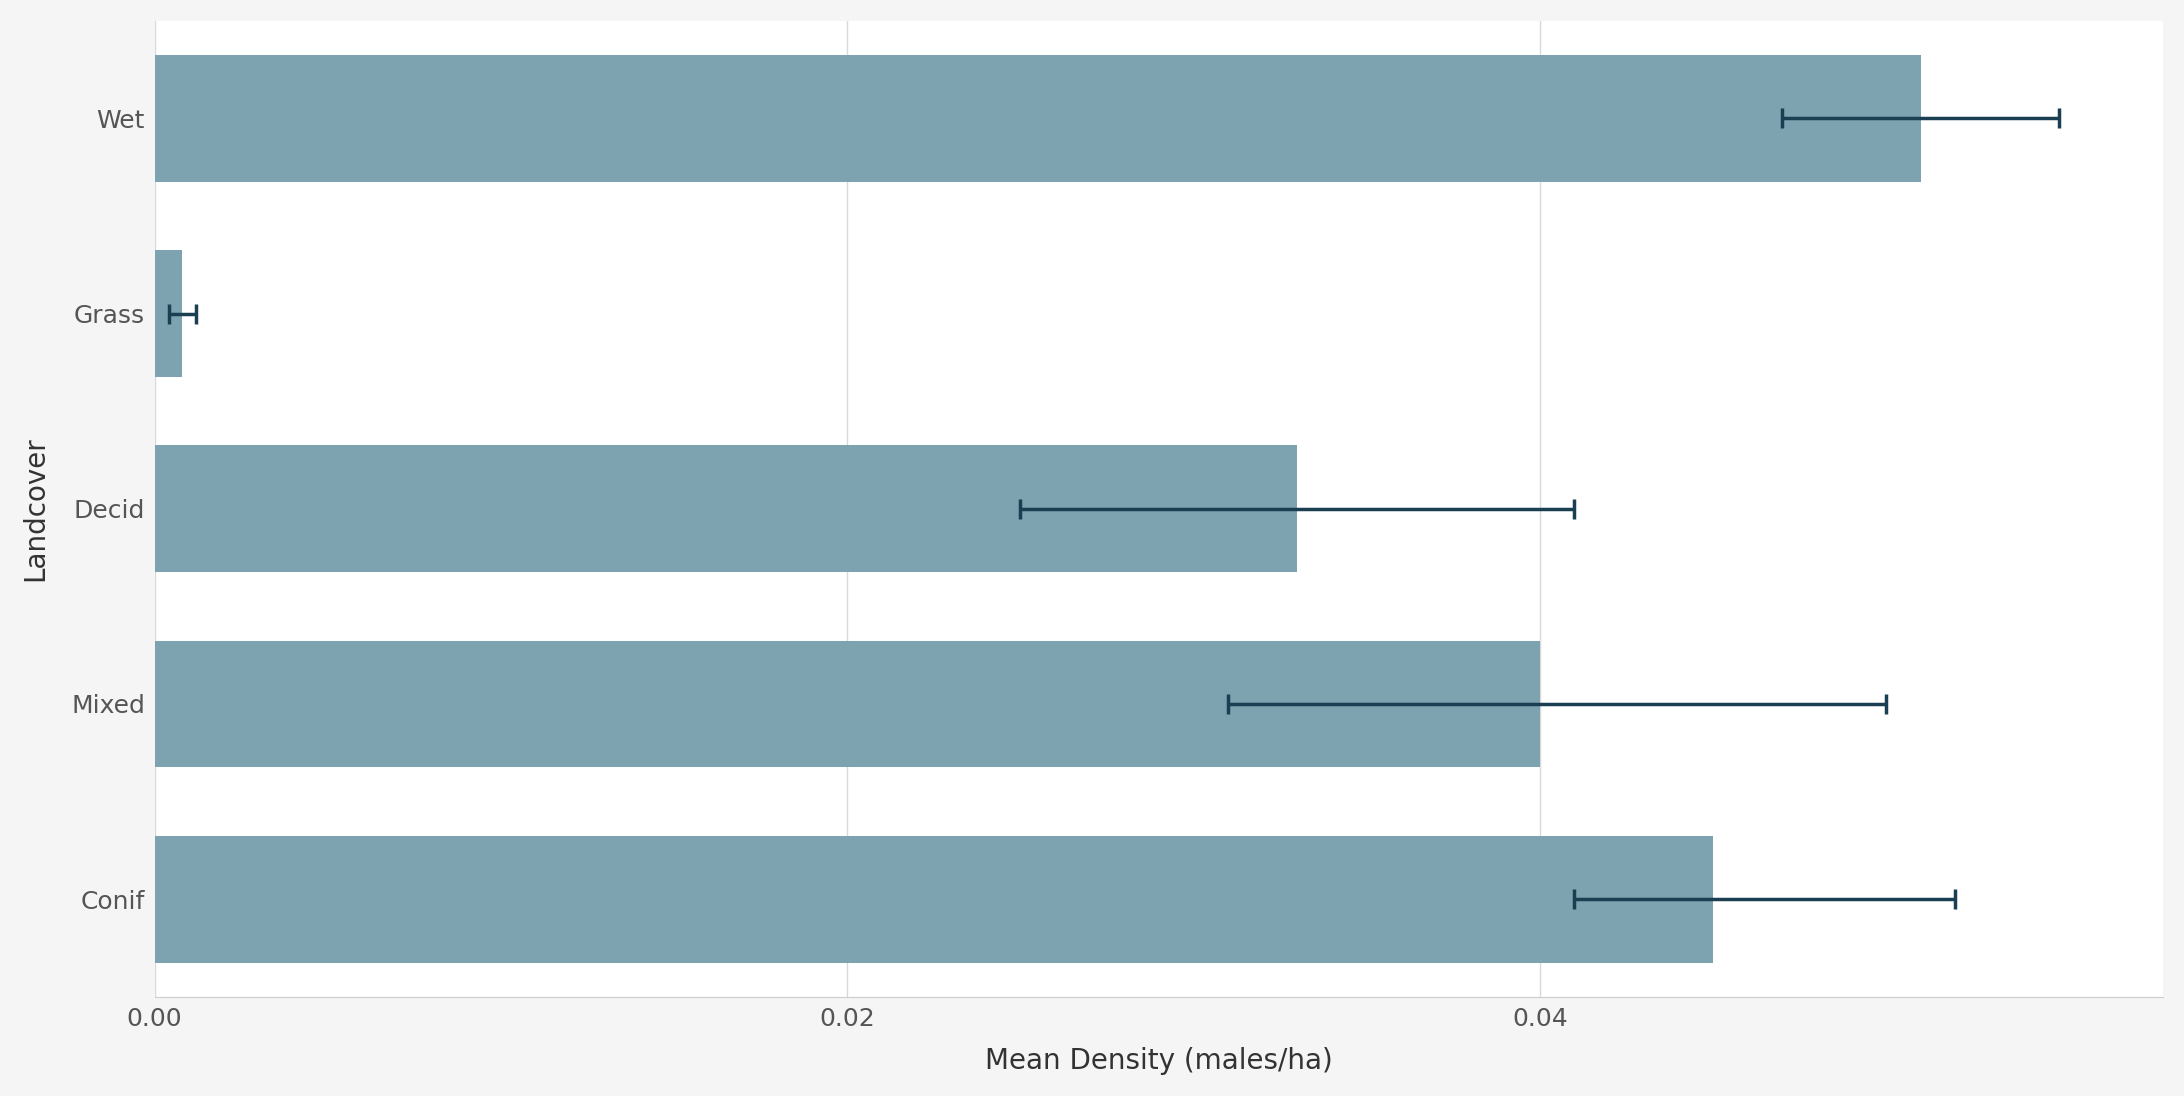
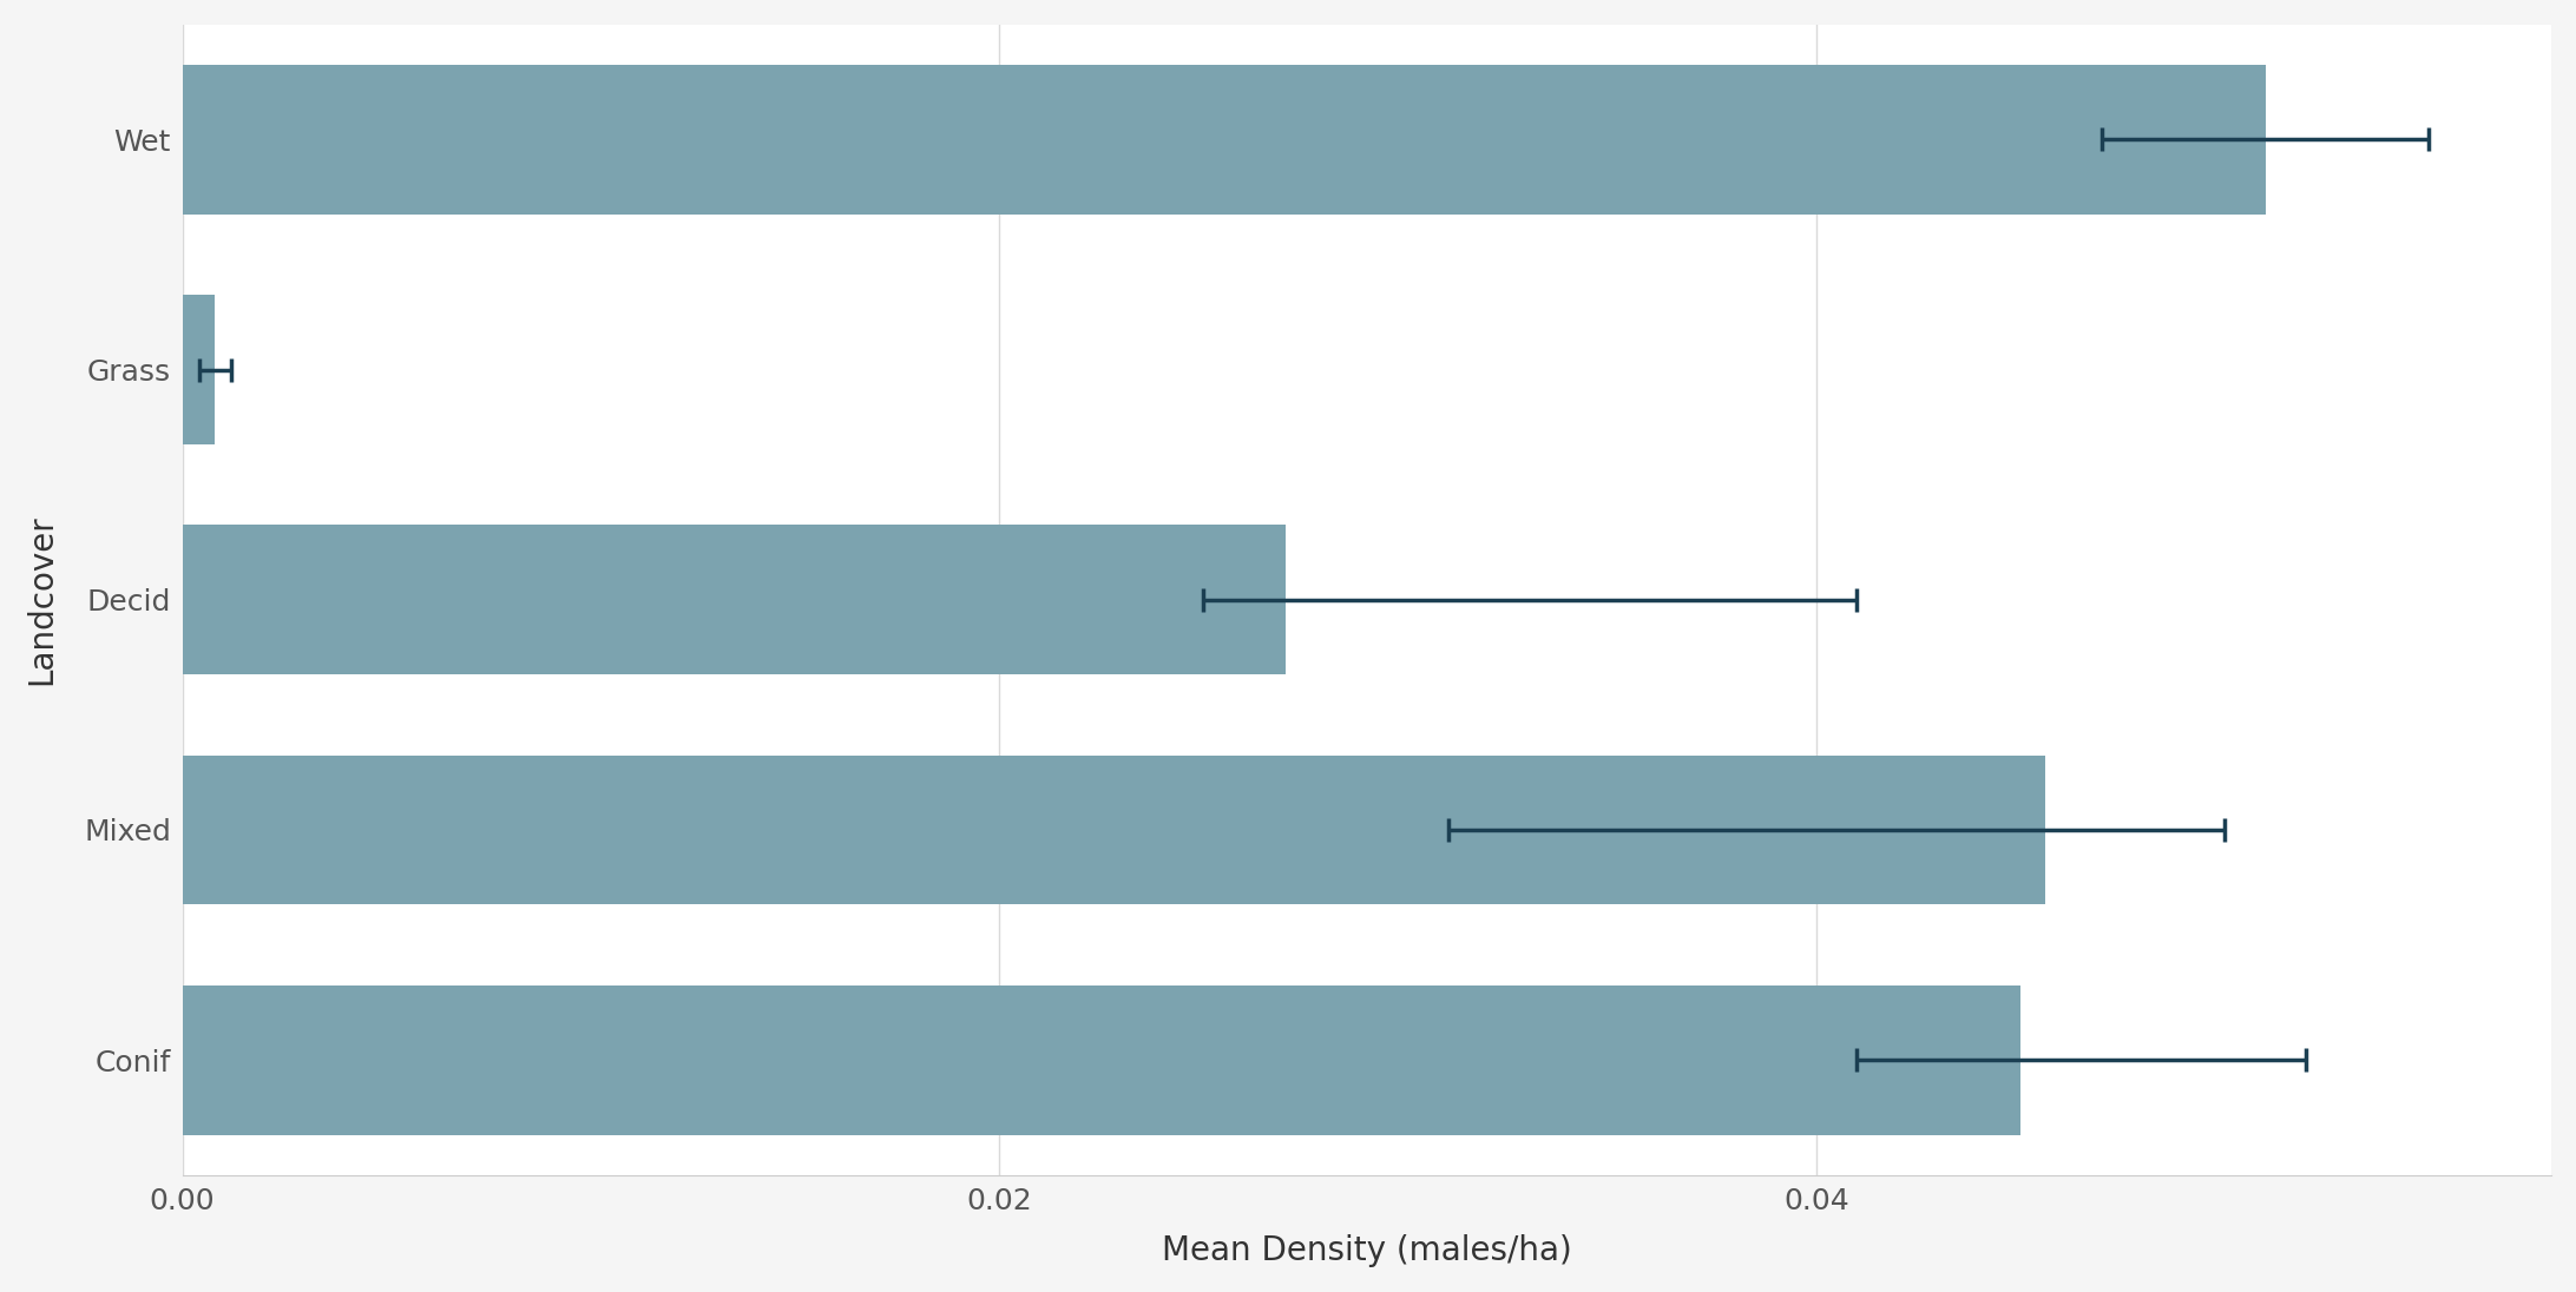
Decid: 0.0330 -> 0.0270
Mixed: 0.0400 -> 0.0456
